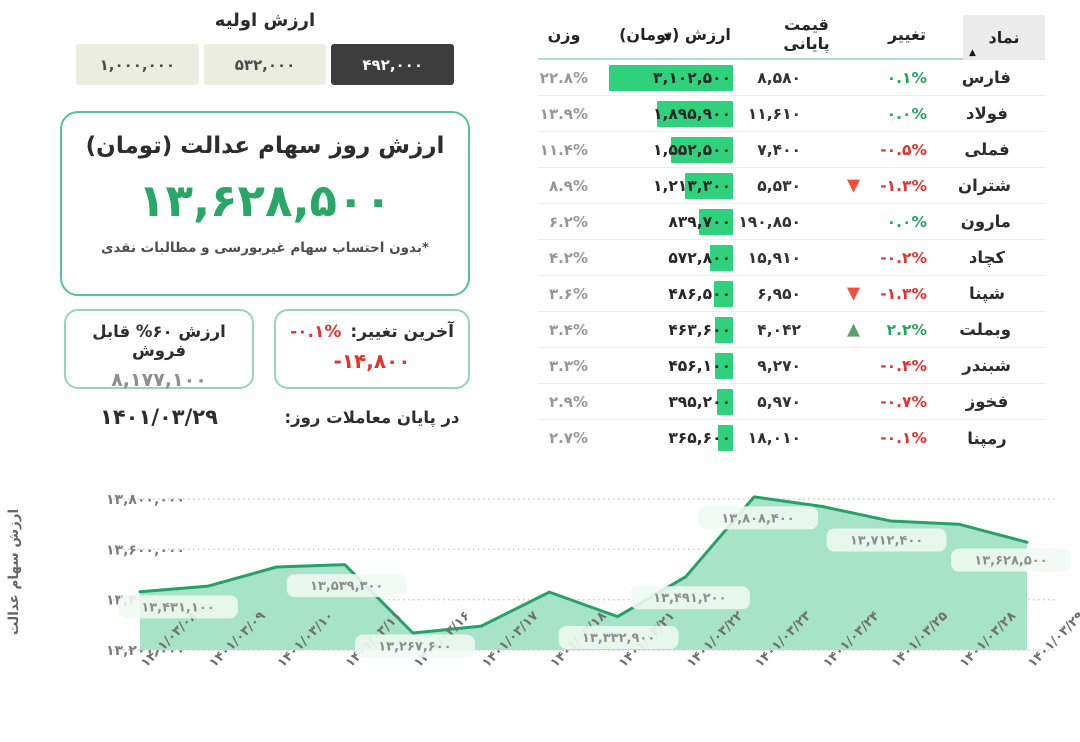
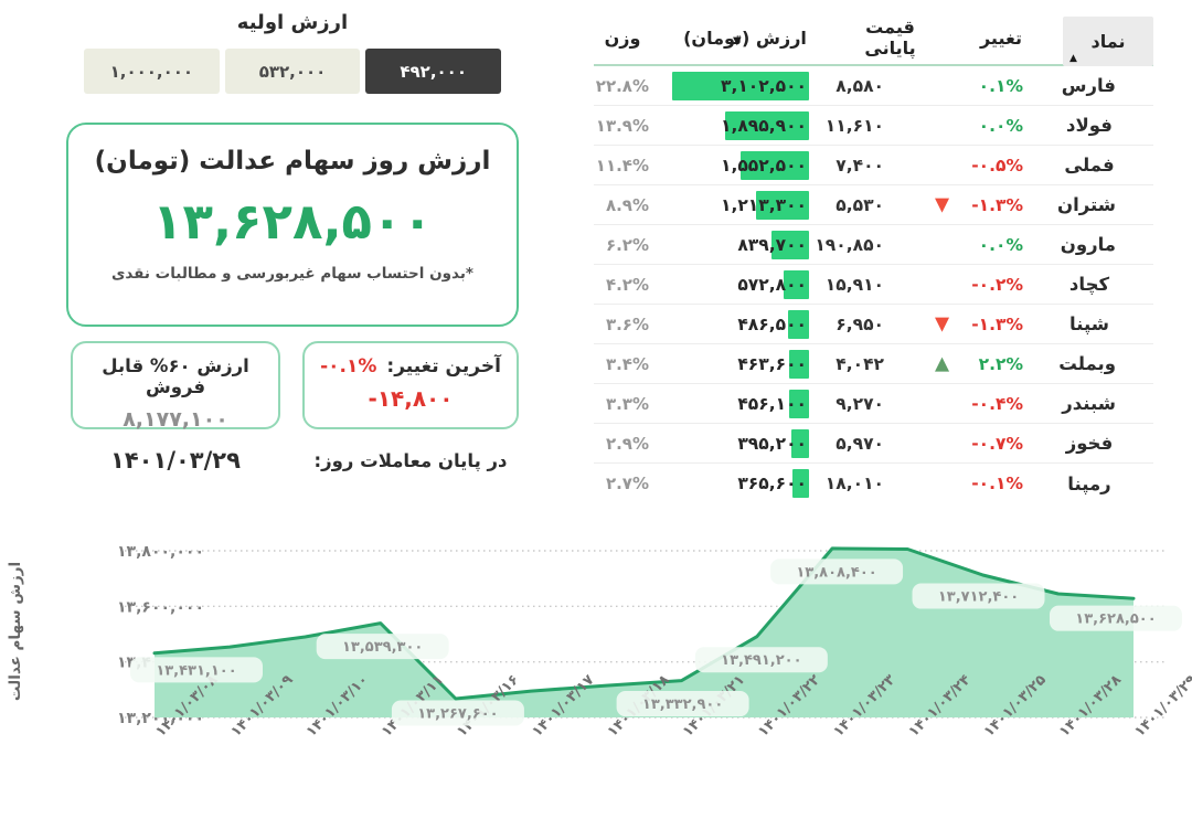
۱۴۰۱/۰۳/۱۰: 13530000 -> 13490000
۱۴۰۱/۰۳/۱۸: 13430000 -> 13320000
۱۴۰۱/۰۳/۲۴: 13770000 -> 13810000
۱۴۰۱/۰۳/۲۸: 13700000 -> 13640000
